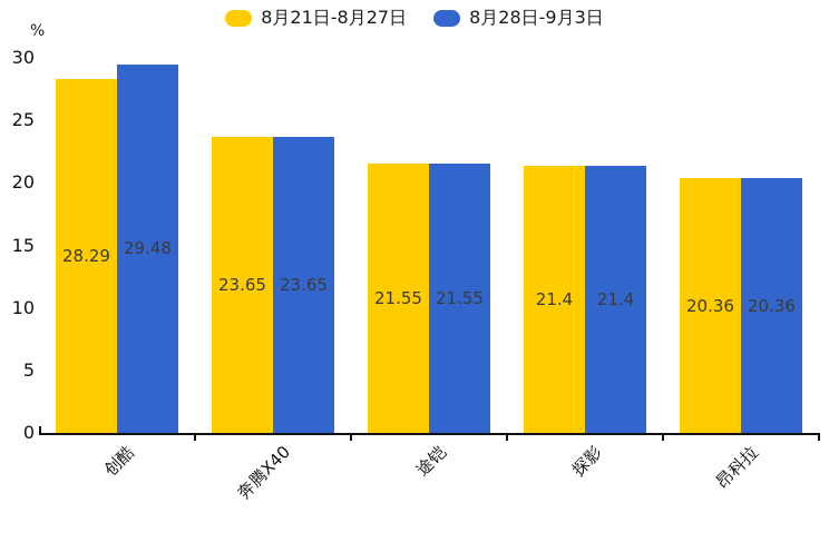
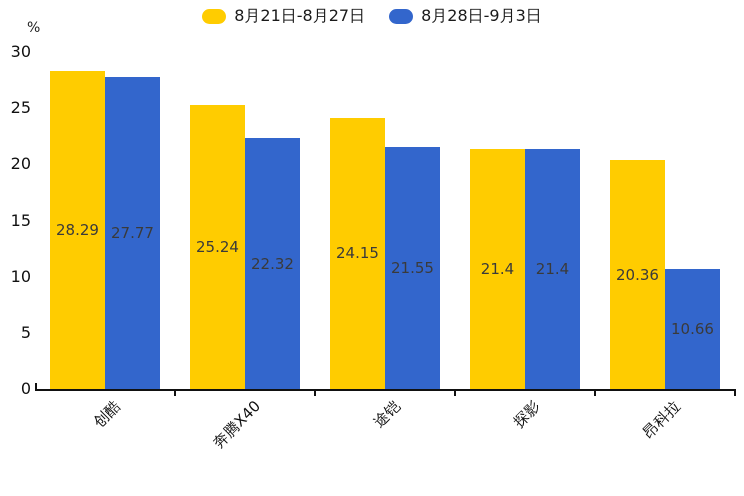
8月28日-9月3日/创酷: 29.48 -> 27.77
8月21日-8月27日/奔腾X40: 23.65 -> 25.24
8月28日-9月3日/奔腾X40: 23.65 -> 22.32
8月21日-8月27日/途铠: 21.55 -> 24.15
8月28日-9月3日/昂科拉: 20.36 -> 10.66
